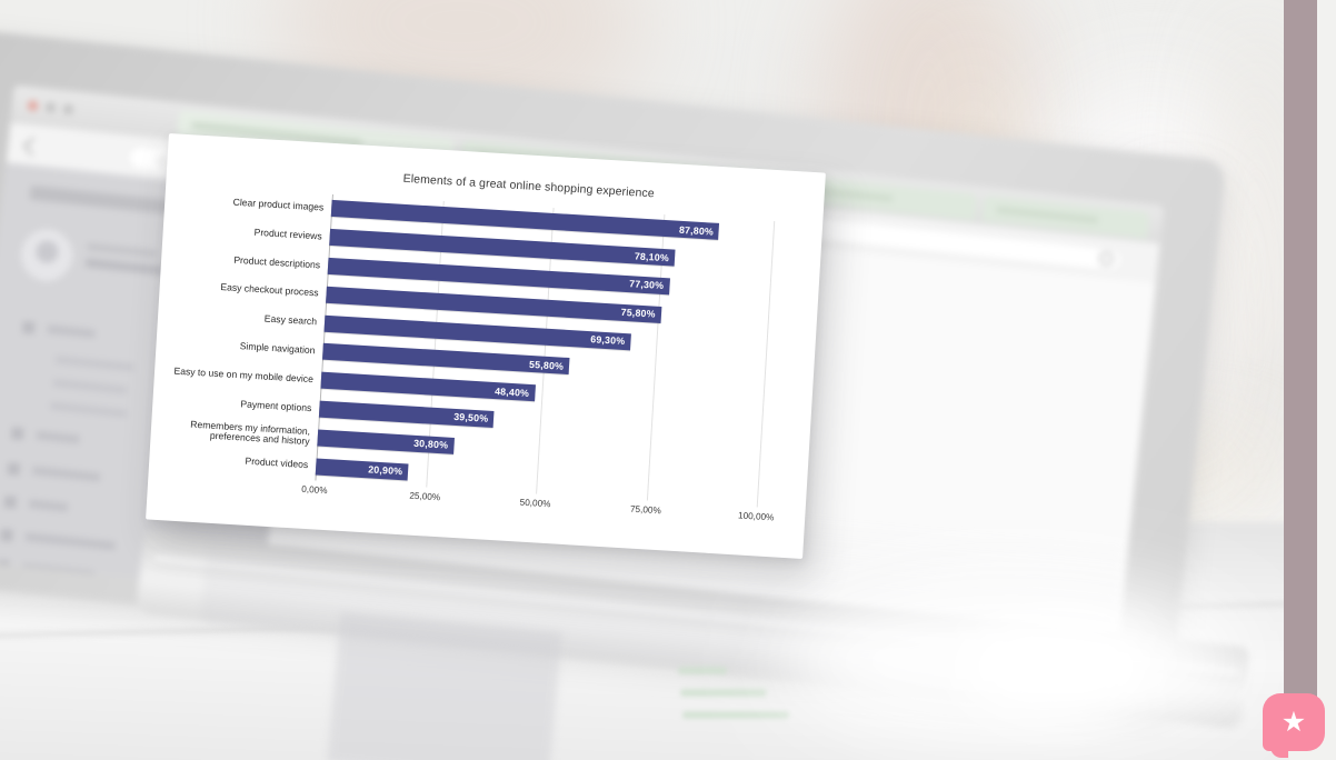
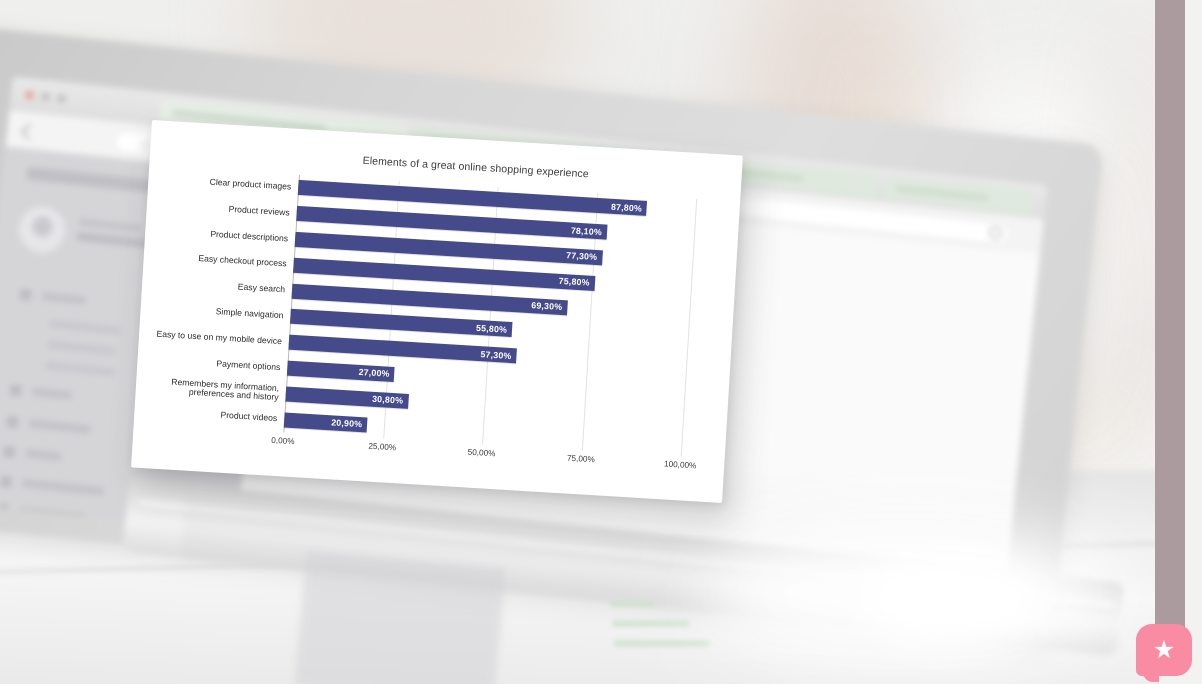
Easy to use on my mobile device: 48,40% -> 57,30%
Payment options: 39,50% -> 27,00%
